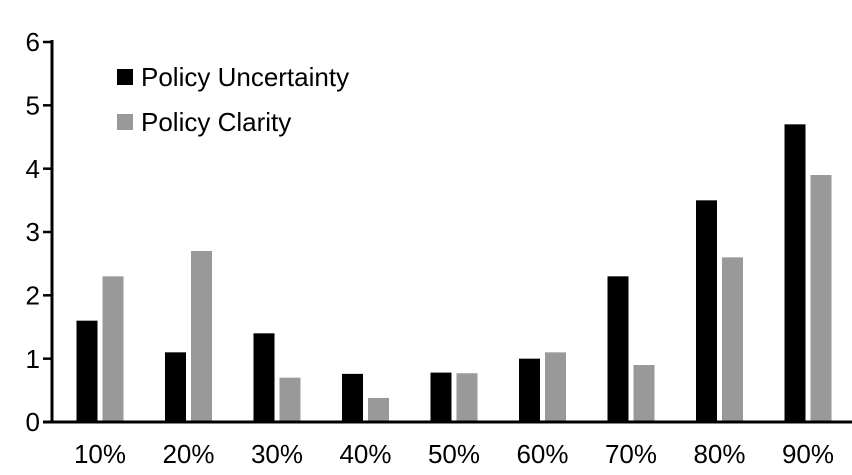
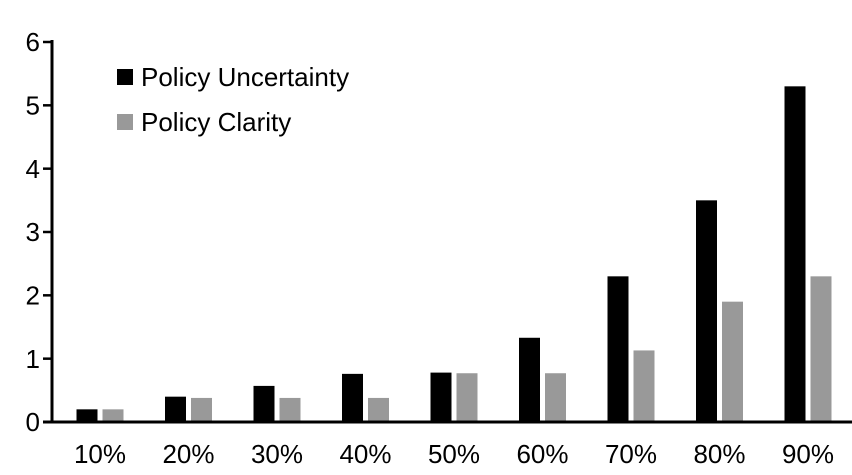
Policy Uncertainty/10%: 1.6 -> 0.2
Policy Clarity/10%: 2.3 -> 0.2
Policy Uncertainty/20%: 1.1 -> 0.4
Policy Clarity/20%: 2.7 -> 0.4
Policy Uncertainty/30%: 1.4 -> 0.6
Policy Clarity/30%: 0.7 -> 0.4
Policy Uncertainty/60%: 1.0 -> 1.3
Policy Clarity/60%: 1.1 -> 0.8
Policy Clarity/70%: 0.9 -> 1.1
Policy Clarity/80%: 2.6 -> 1.9
Policy Uncertainty/90%: 4.7 -> 5.3
Policy Clarity/90%: 3.9 -> 2.3
